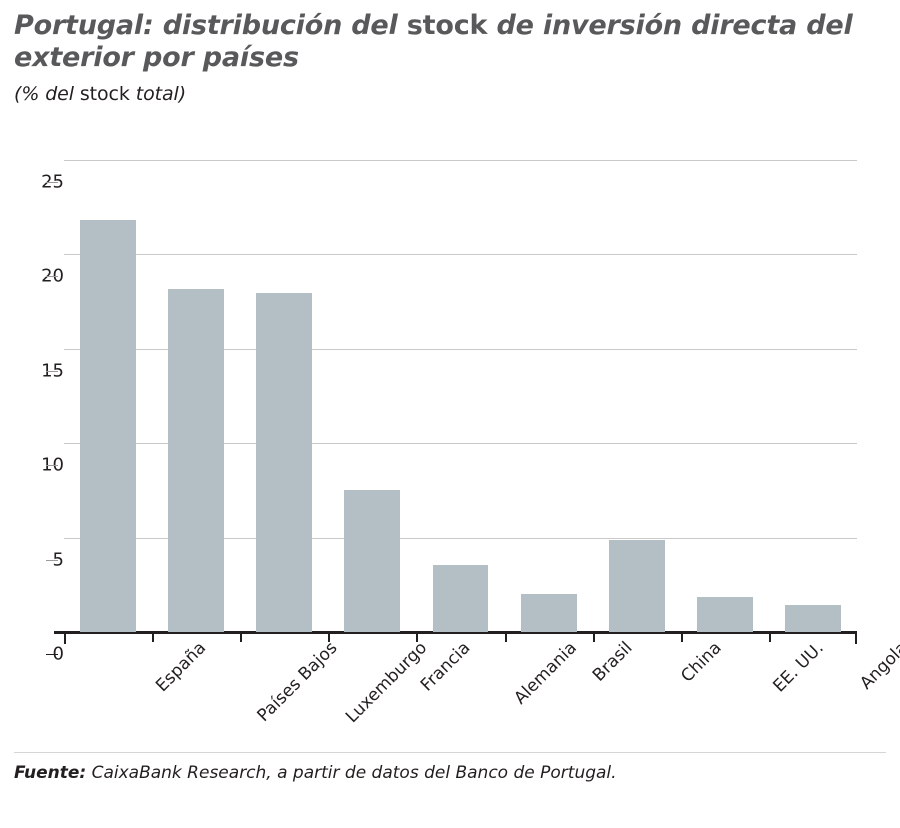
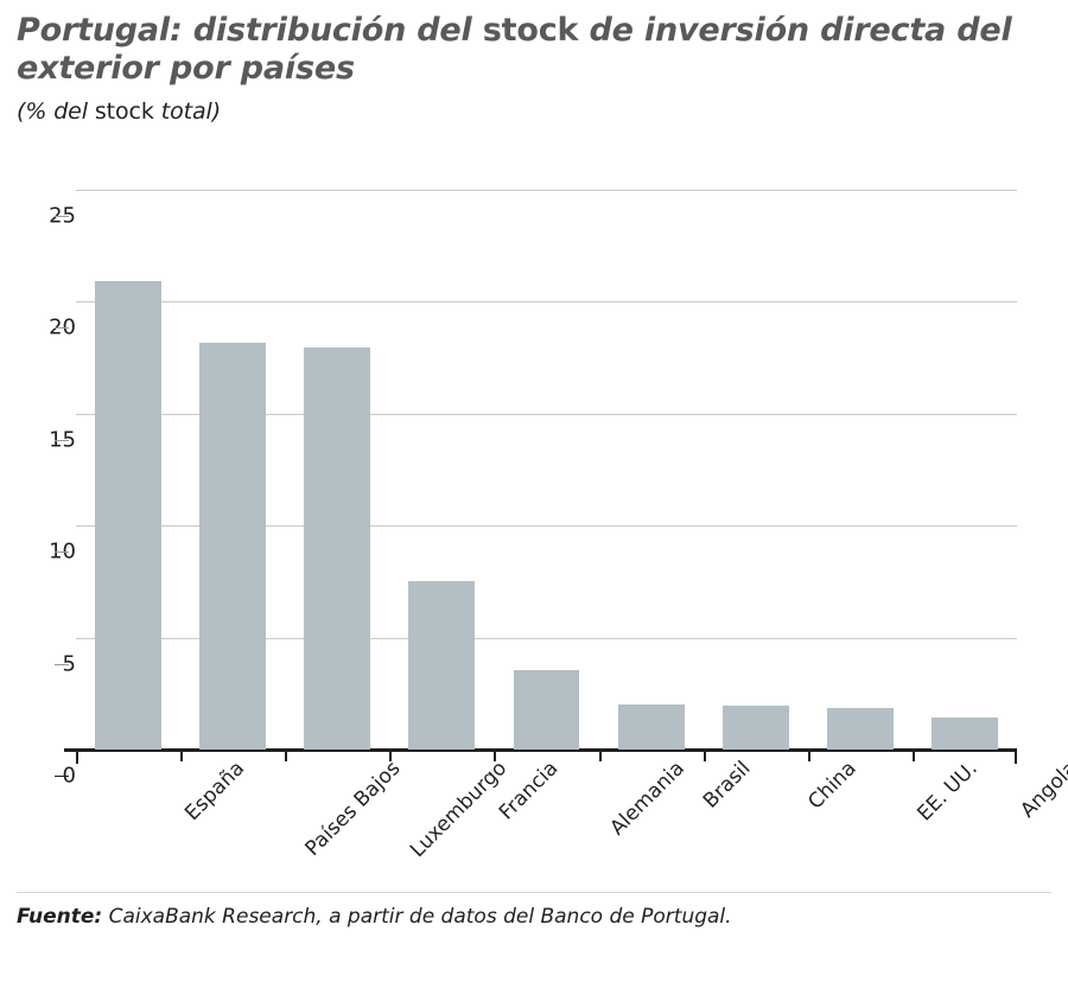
España: 21.8 -> 20.9
China: 4.9 -> 1.9
